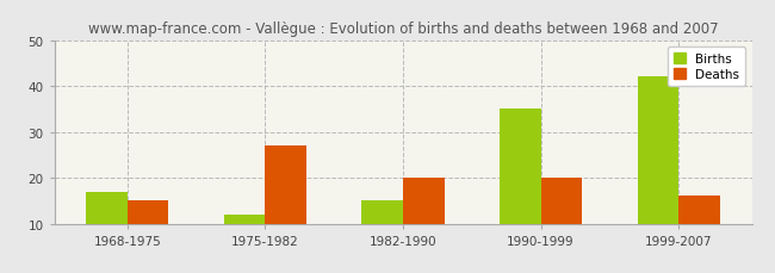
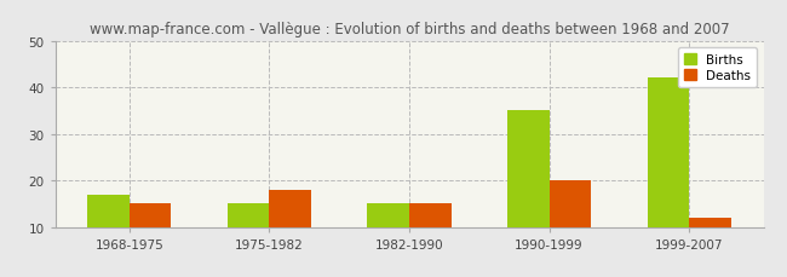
Births/1975-1982: 12 -> 15
Deaths/1975-1982: 27 -> 18
Deaths/1982-1990: 20 -> 15
Deaths/1999-2007: 16 -> 12
